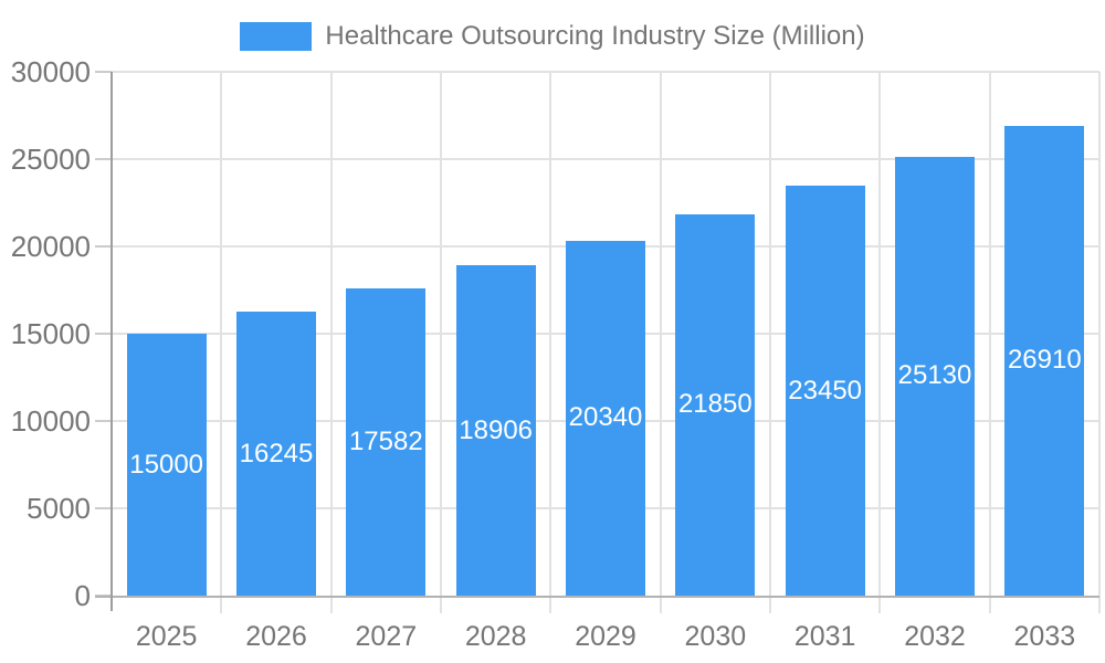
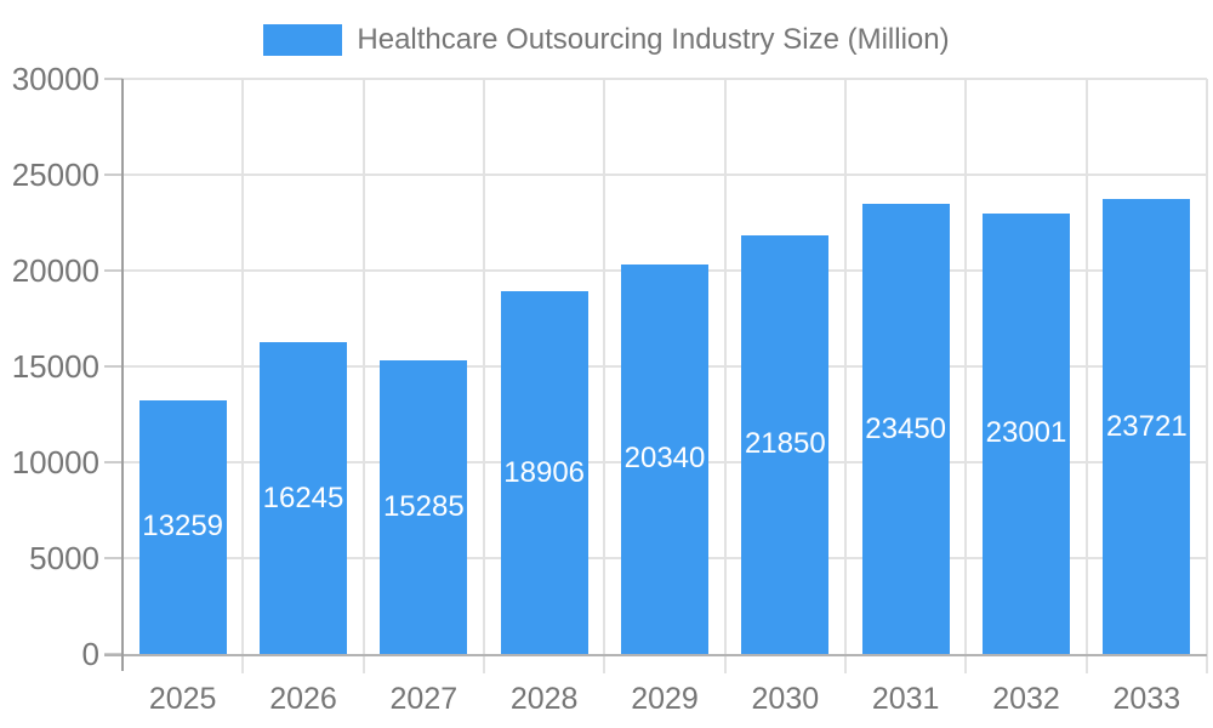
2025: 15000 -> 13259
2027: 17582 -> 15285
2032: 25130 -> 23001
2033: 26910 -> 23721
